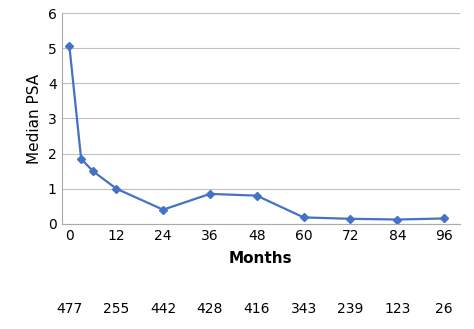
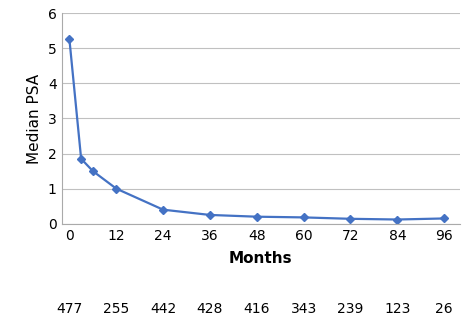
0: 5.05 -> 5.25
36: 0.85 -> 0.25
48: 0.80 -> 0.20
